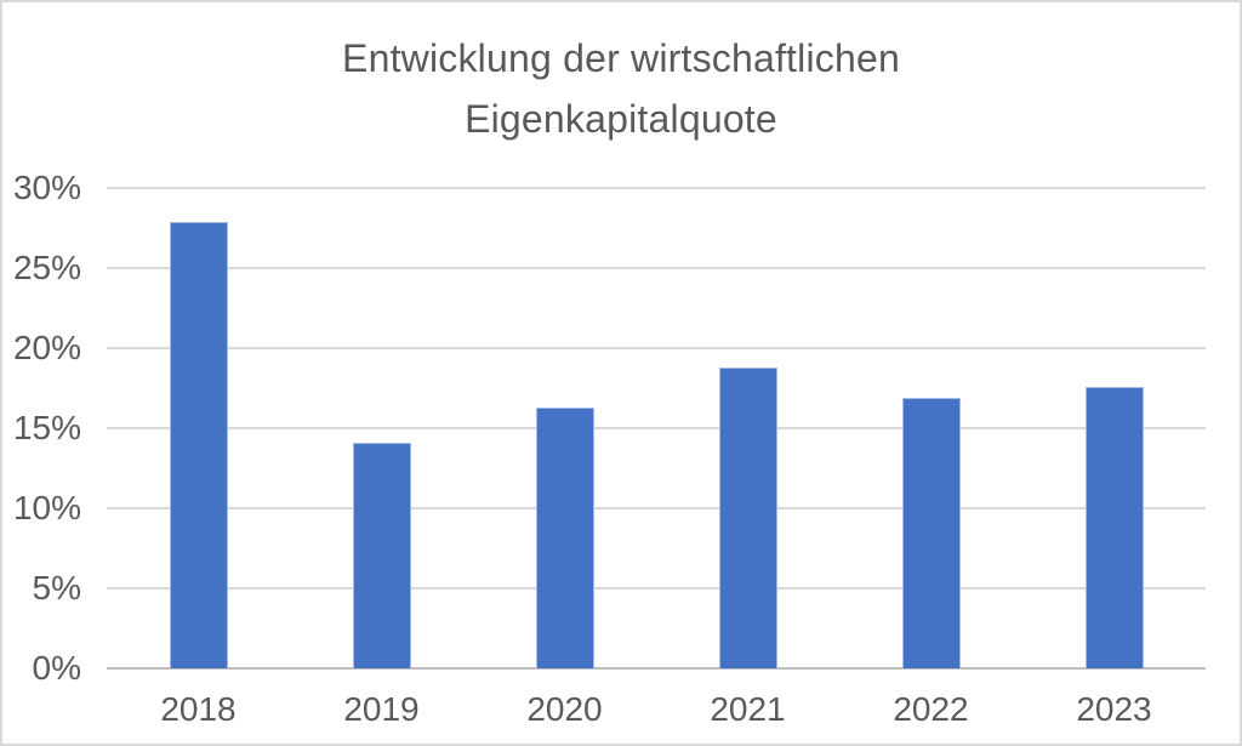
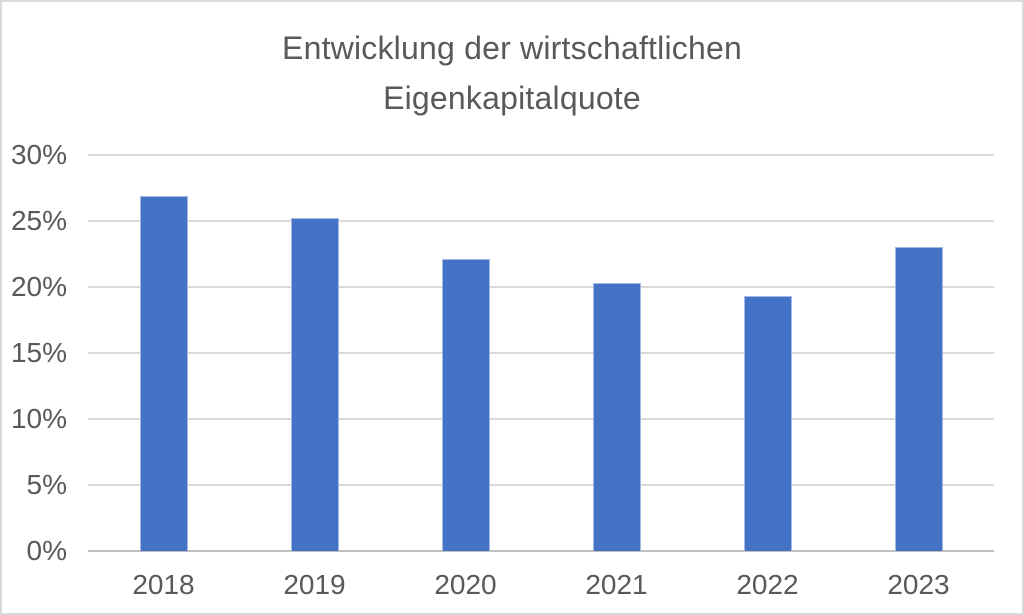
2018: 27.9% -> 26.9%
2019: 14.1% -> 25.2%
2020: 16.3% -> 22.1%
2021: 18.8% -> 20.3%
2022: 16.9% -> 19.3%
2023: 17.6% -> 23.0%
